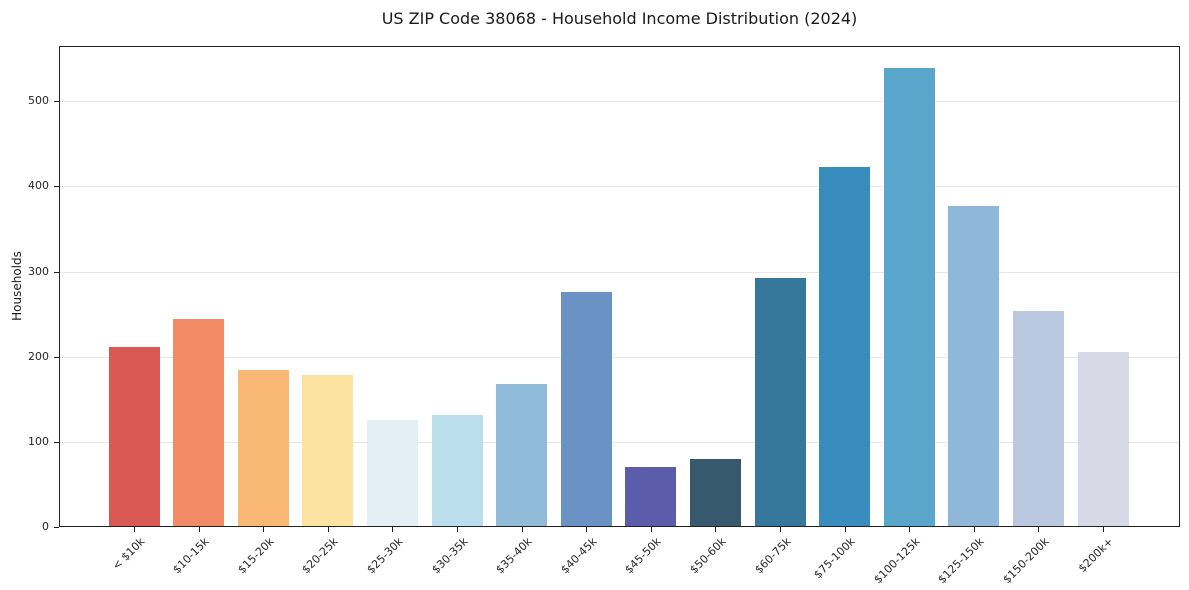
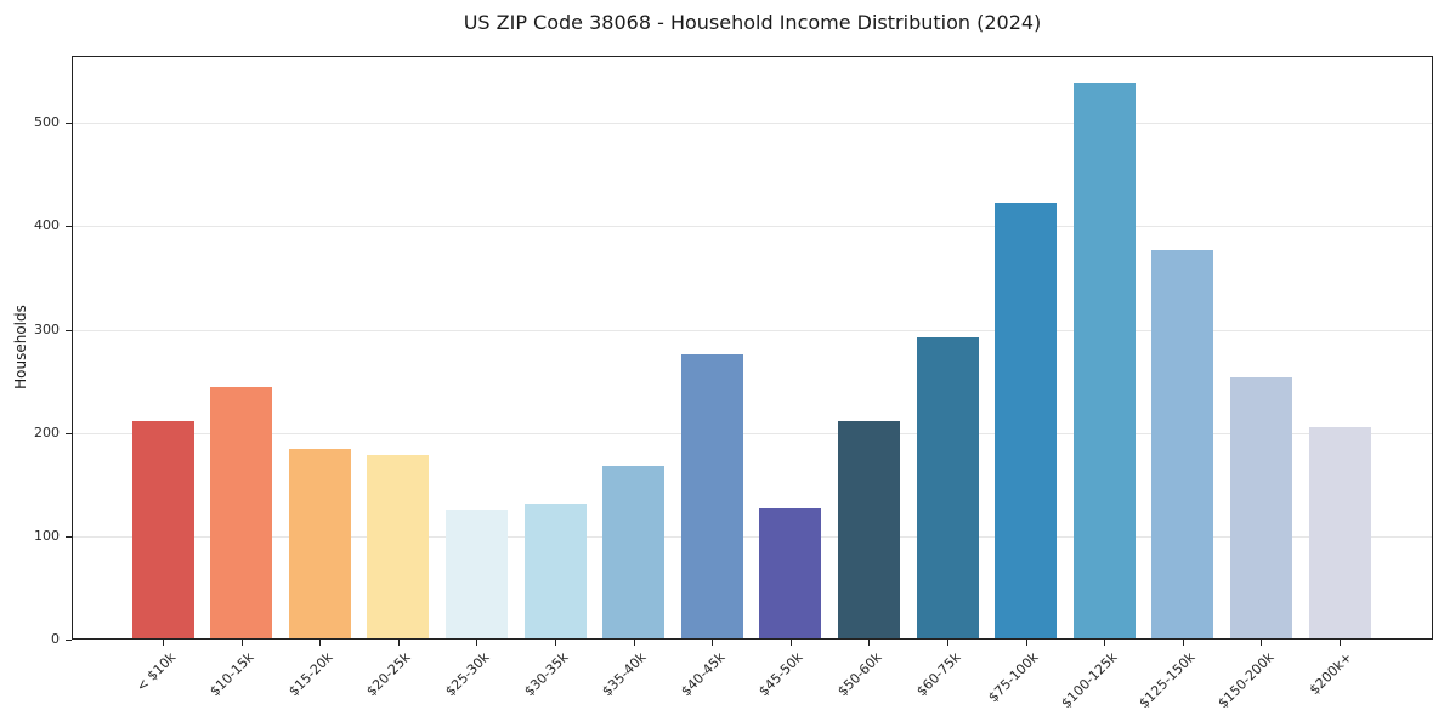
$45-50k: 70 -> 130
$50-60k: 80 -> 210
